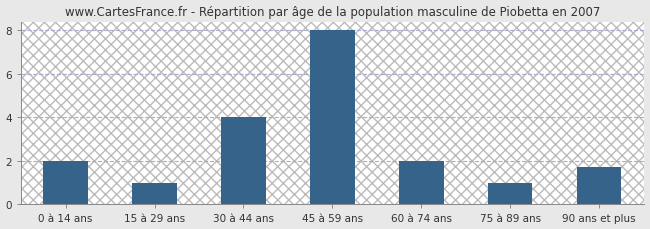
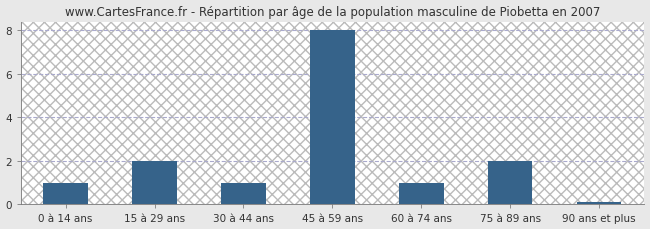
0 à 14 ans: 2.0 -> 1.0
15 à 29 ans: 1.0 -> 2.0
30 à 44 ans: 4.0 -> 1.0
60 à 74 ans: 2.0 -> 1.0
75 à 89 ans: 1.0 -> 2.0
90 ans et plus: 1.7 -> 0.1
